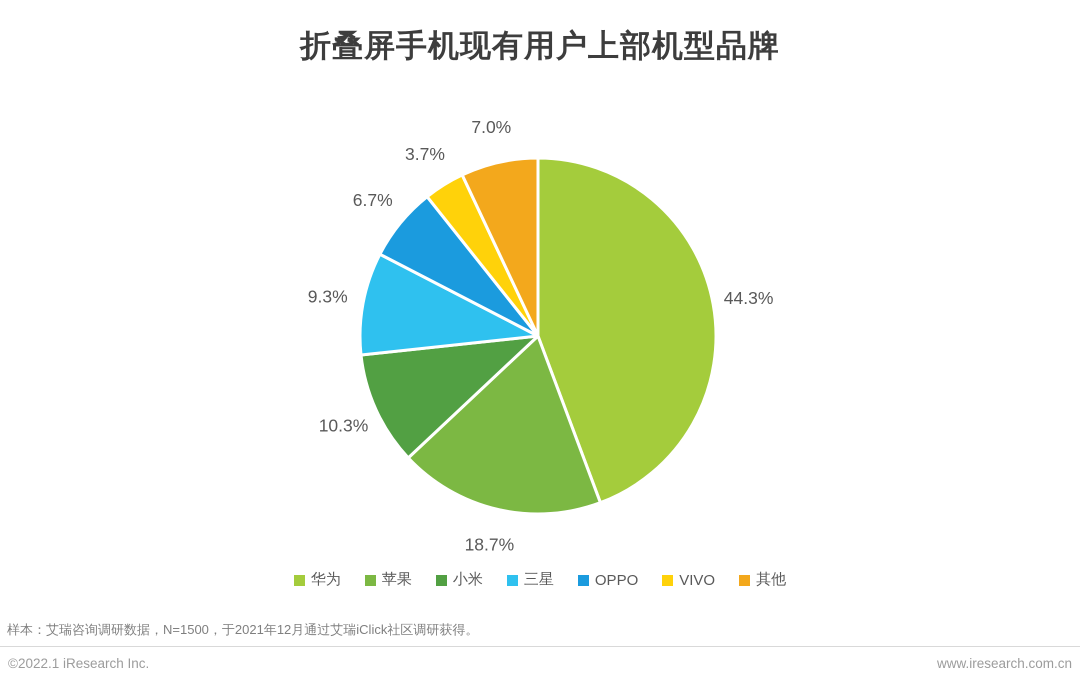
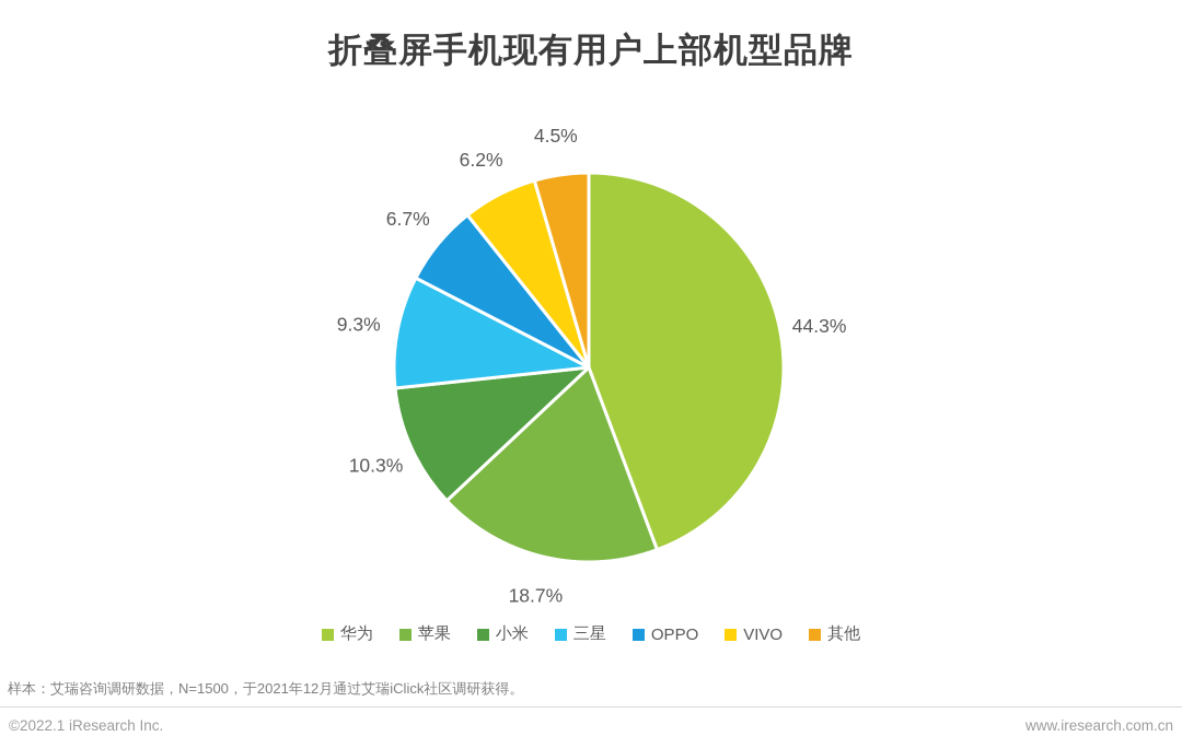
VIVO: 3.7% -> 6.2%
其他: 7.0% -> 4.5%
